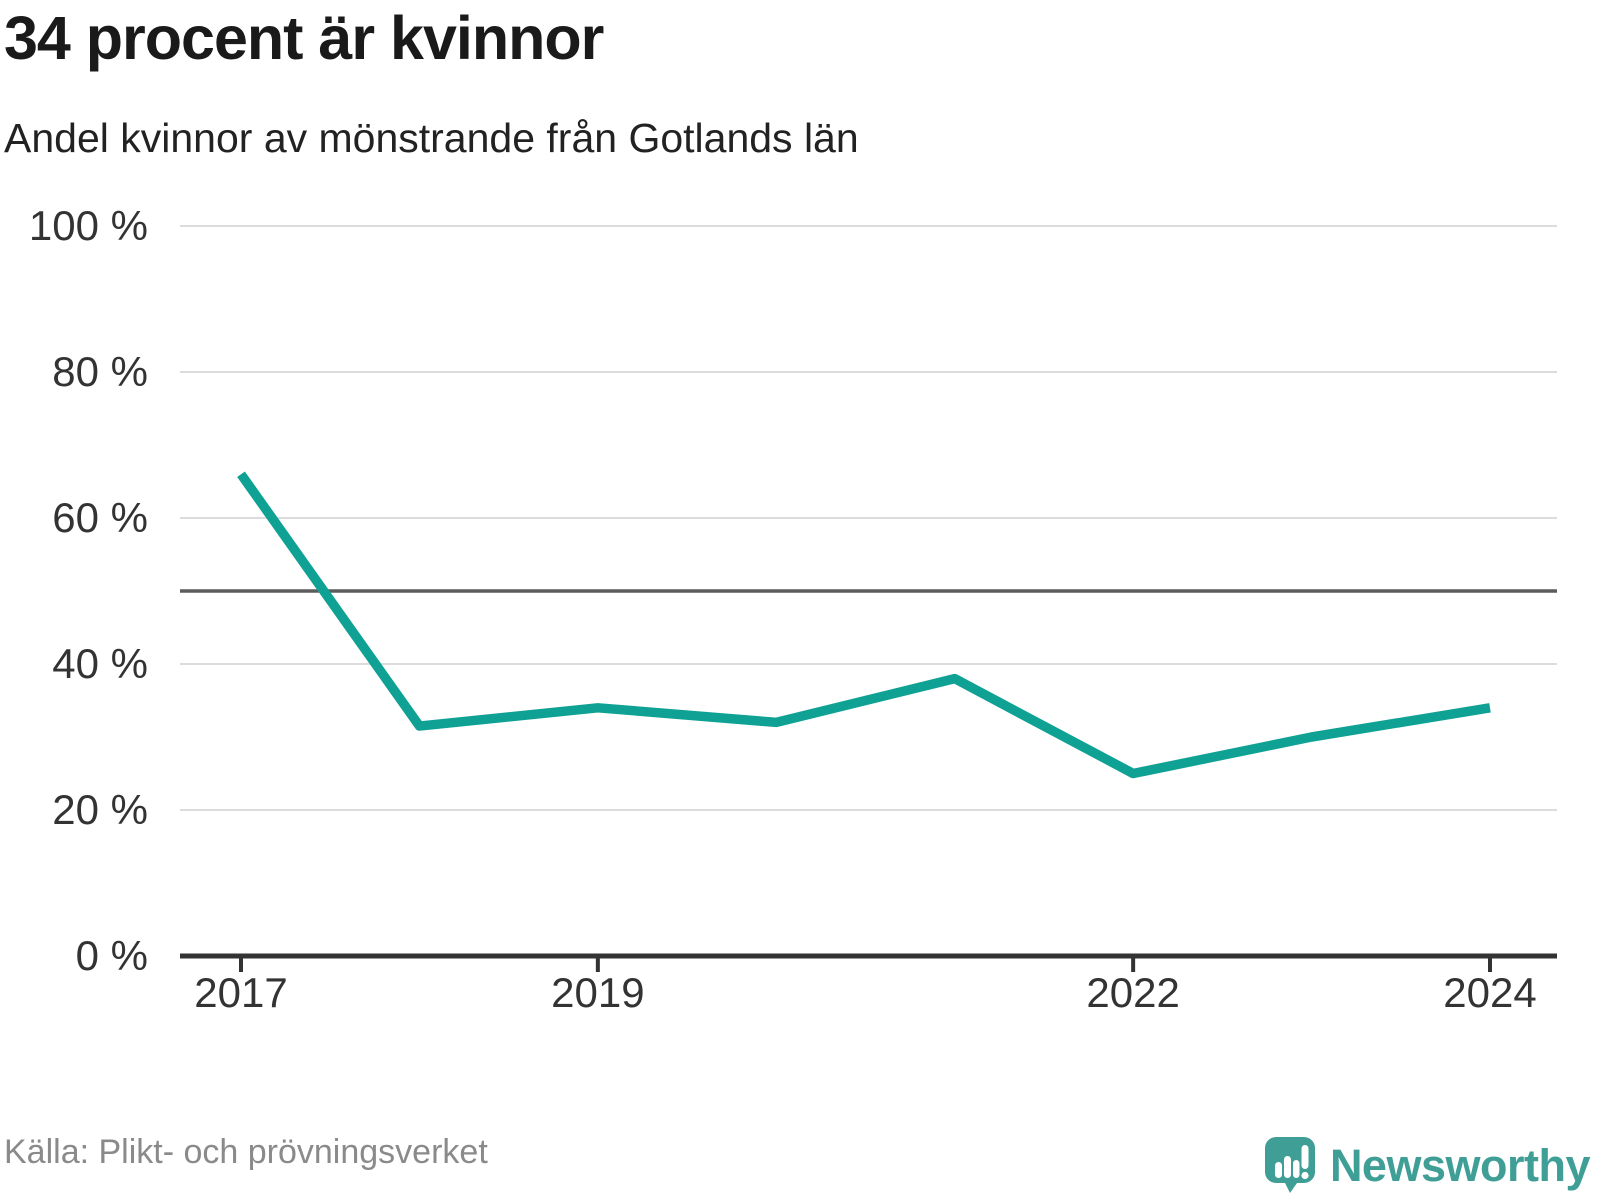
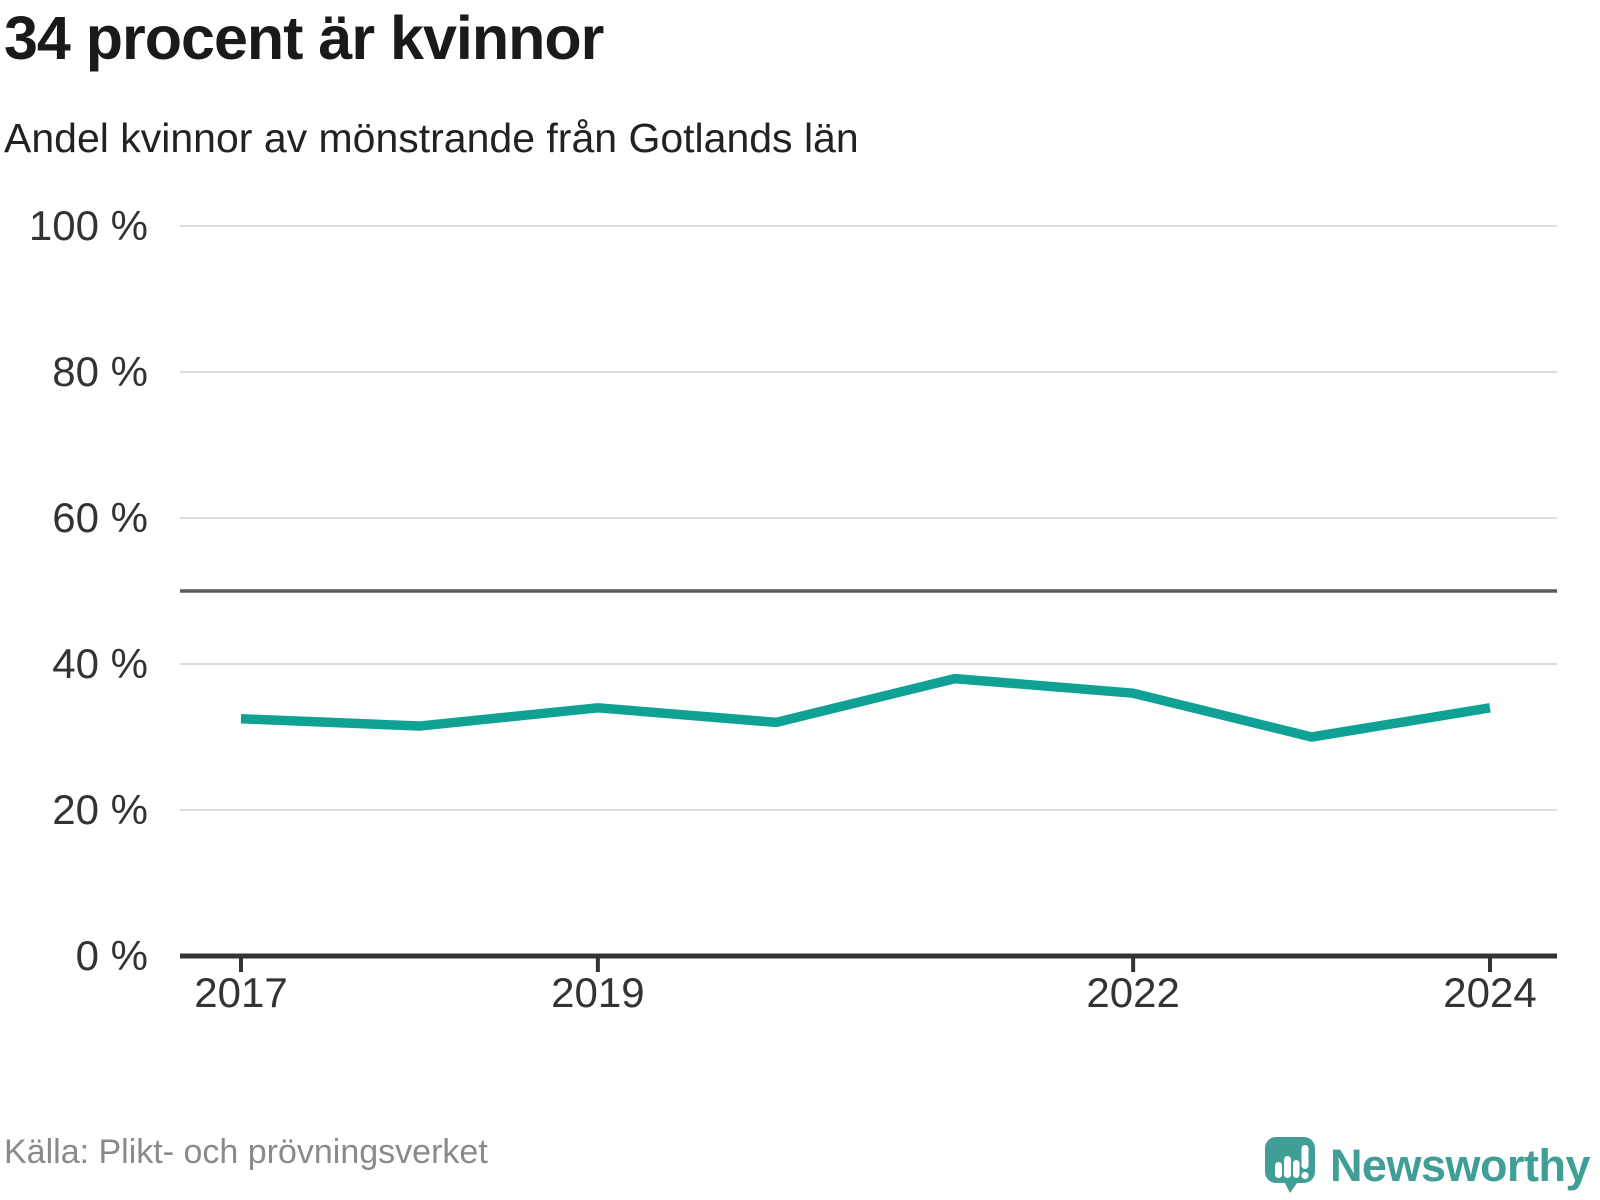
2017: 66% -> 32%
2022: 25% -> 36%
